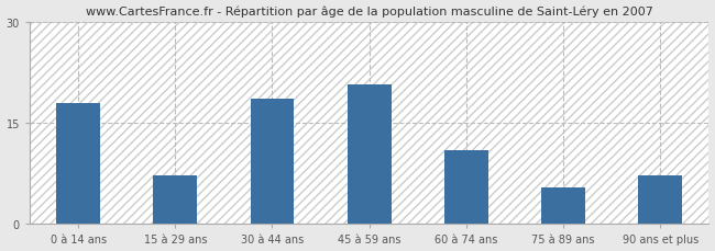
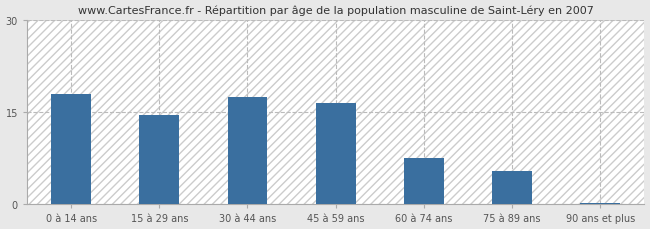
15 à 29 ans: 7.2 -> 14.5
30 à 44 ans: 18.6 -> 17.5
45 à 59 ans: 20.8 -> 16.5
60 à 74 ans: 11.0 -> 7.5
90 ans et plus: 7.2 -> 0.2
